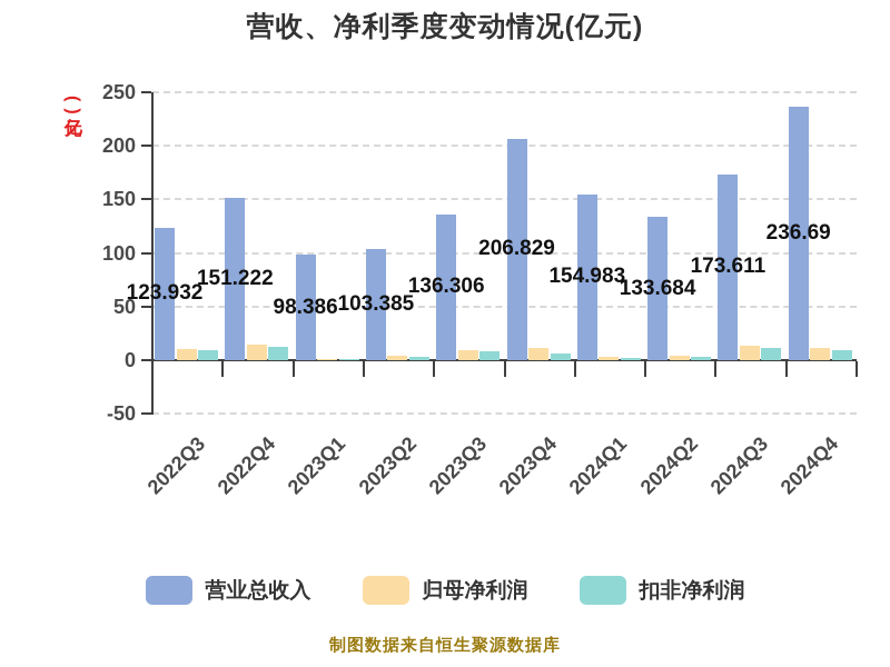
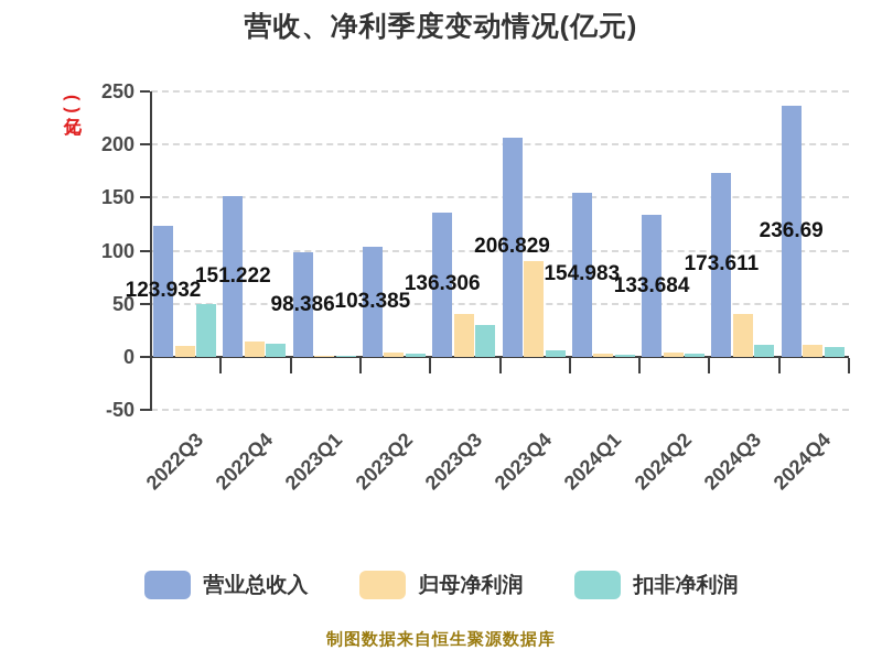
扣非净利润/2022Q3: 10 -> 50
归母净利润/2023Q3: 10 -> 40
扣非净利润/2023Q3: 10 -> 30
归母净利润/2023Q4: 10 -> 90
归母净利润/2024Q3: 10 -> 40
